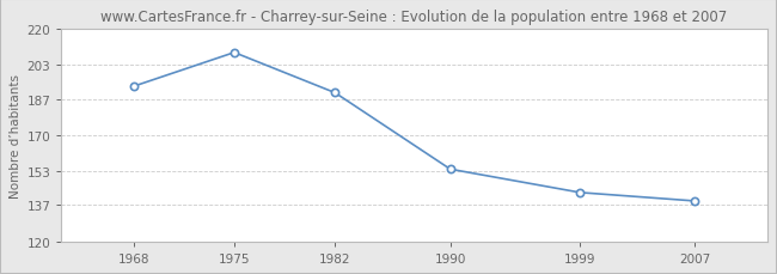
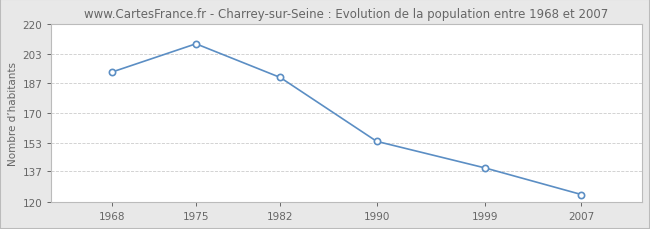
1999: 143 -> 139
2007: 139 -> 124
